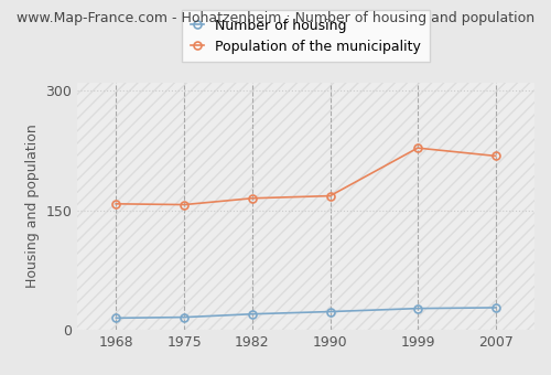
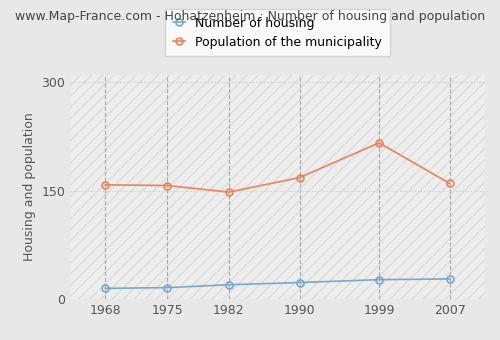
Population of the municipality/1982: 165 -> 148
Population of the municipality/1999: 228 -> 216
Population of the municipality/2007: 218 -> 160
